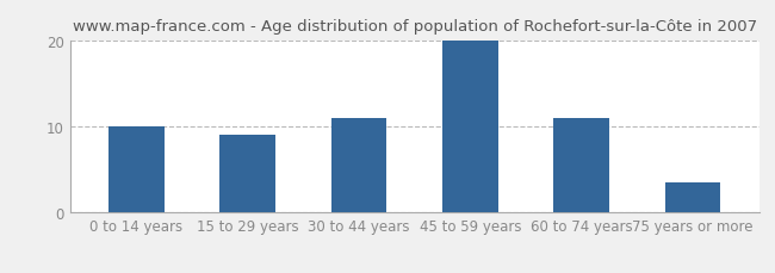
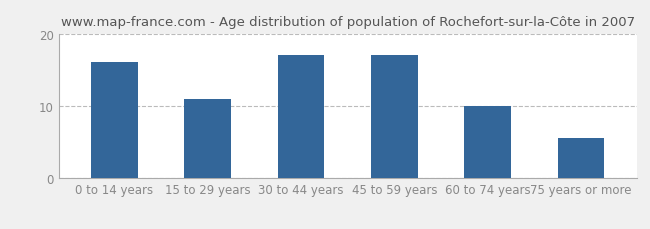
0 to 14 years: 10.0 -> 16.0
15 to 29 years: 9.0 -> 11.0
30 to 44 years: 11.0 -> 17.0
45 to 59 years: 20.0 -> 17.0
60 to 74 years: 11.0 -> 10.0
75 years or more: 3.5 -> 5.6
